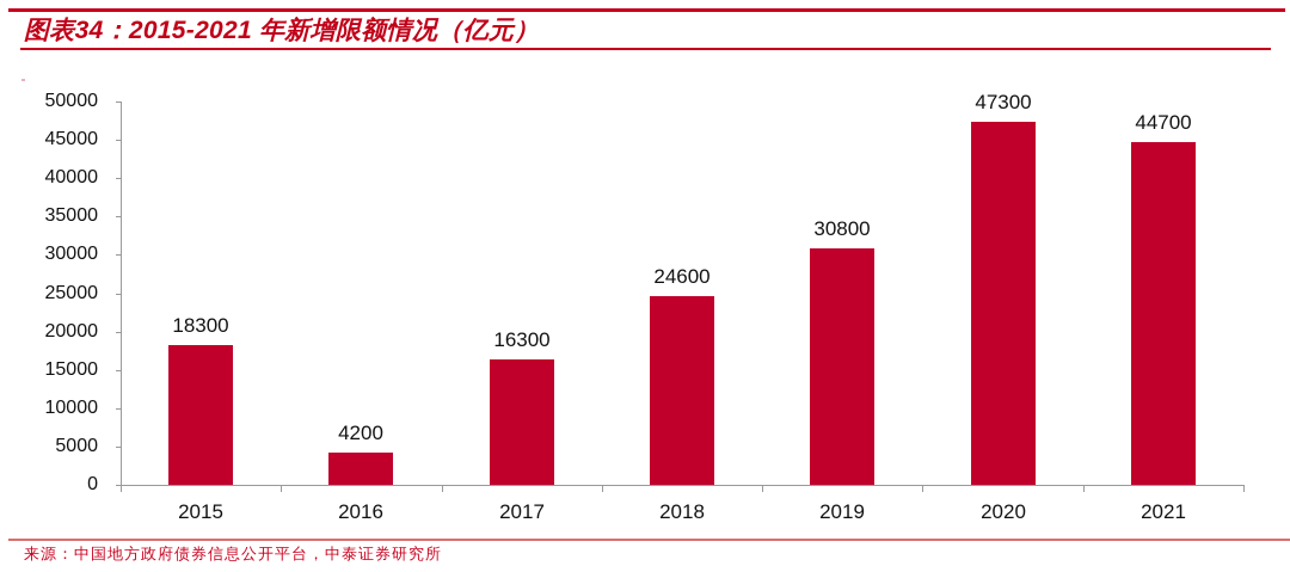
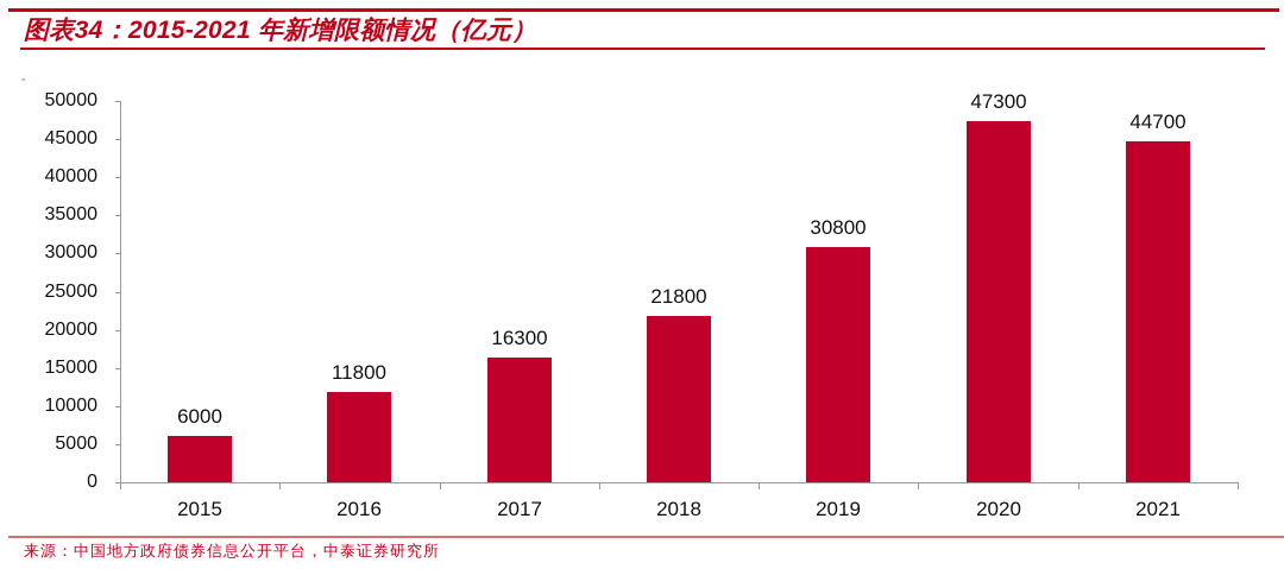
2015: 18300 -> 6000
2016: 4200 -> 11800
2018: 24600 -> 21800
